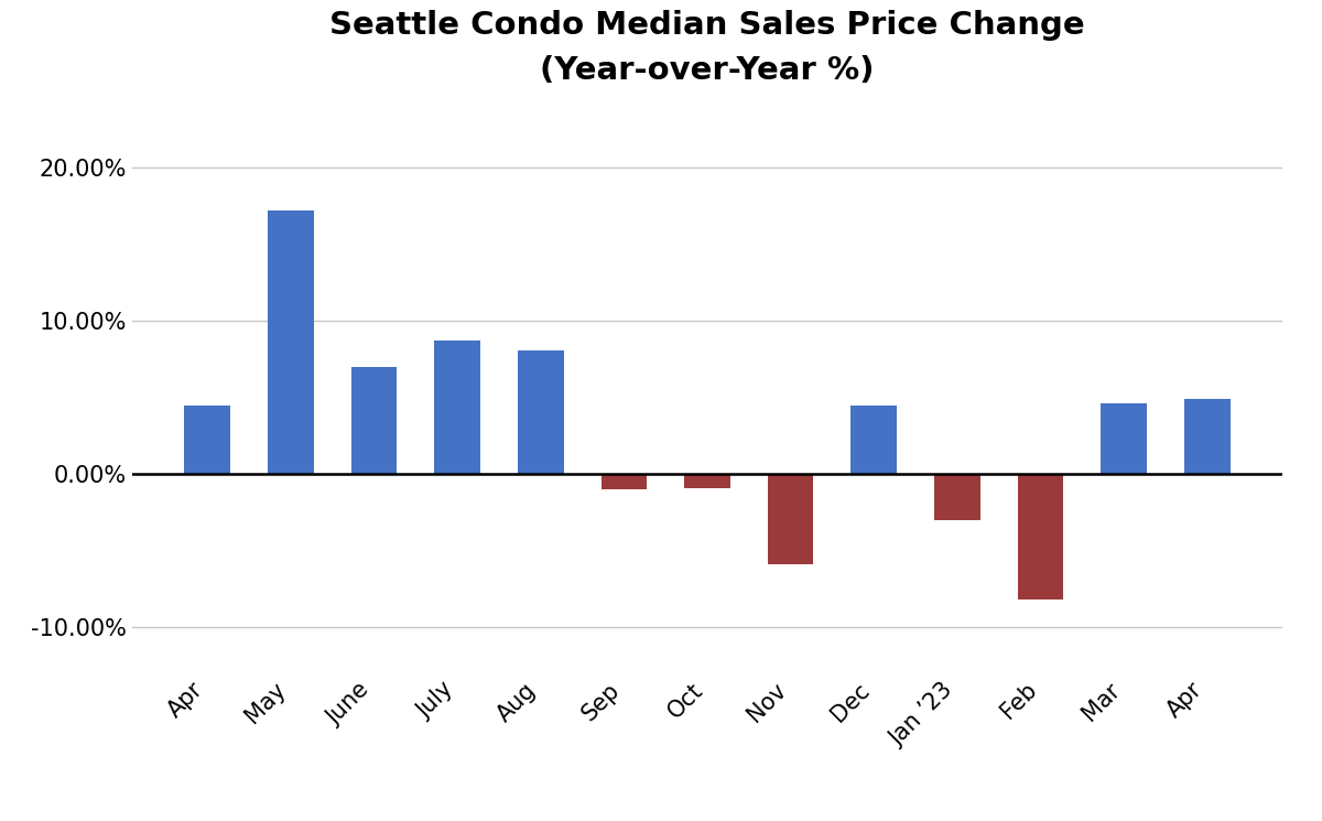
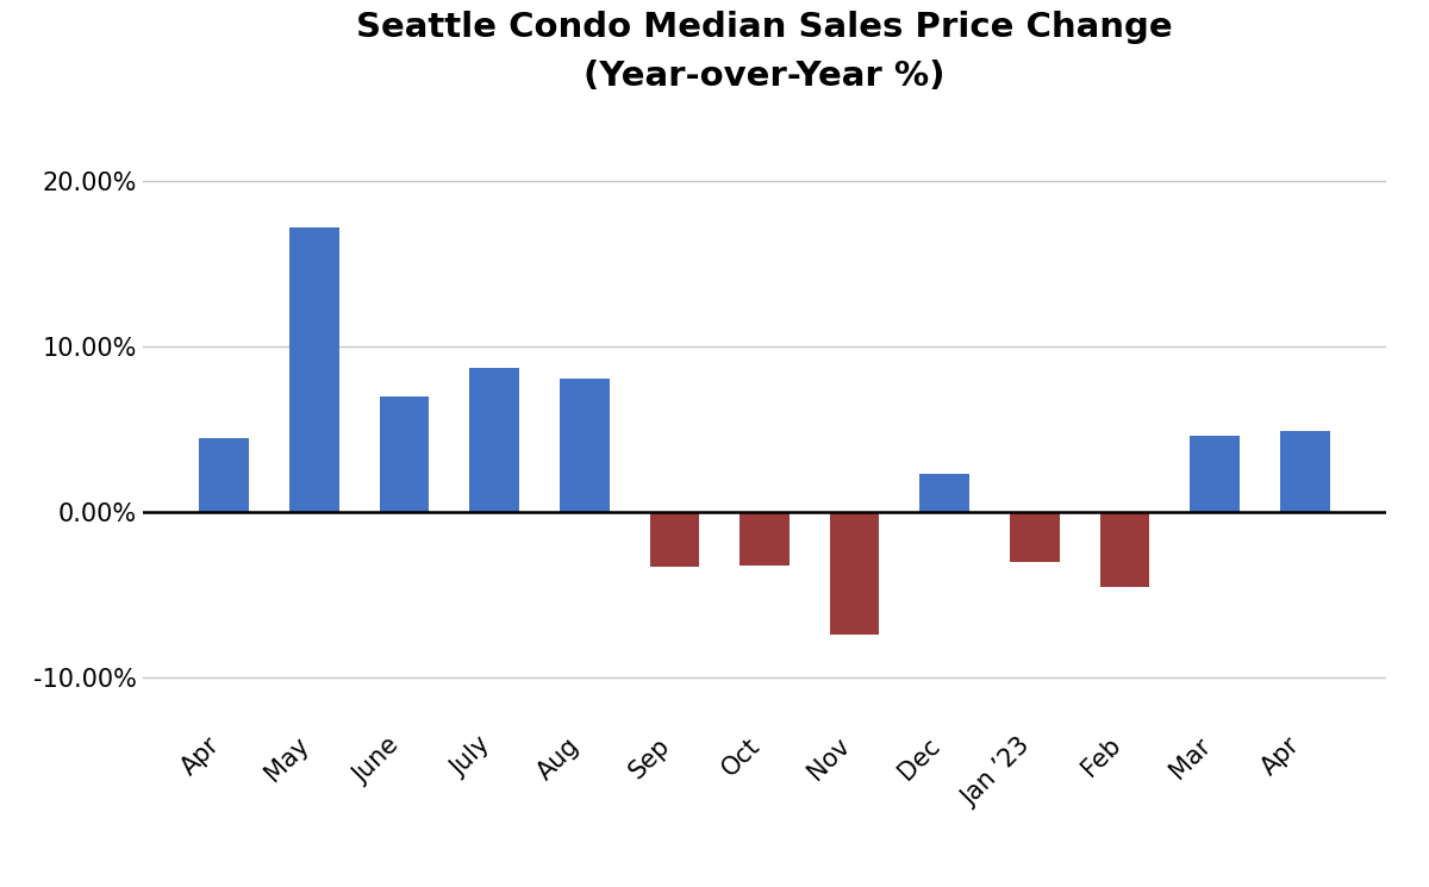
Sep: -1.0% -> -3.3%
Oct: -0.9% -> -3.2%
Nov: -5.9% -> -7.4%
Dec: 4.5% -> 2.3%
Feb: -8.2% -> -4.5%
